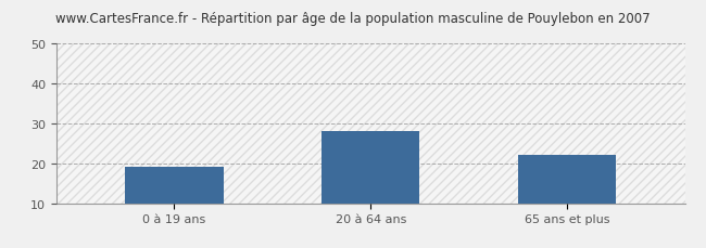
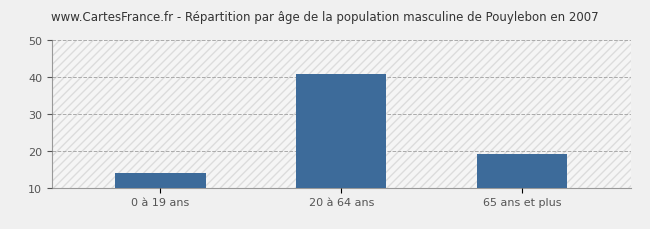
0 à 19 ans: 19 -> 14
20 à 64 ans: 28 -> 41
65 ans et plus: 22 -> 19
